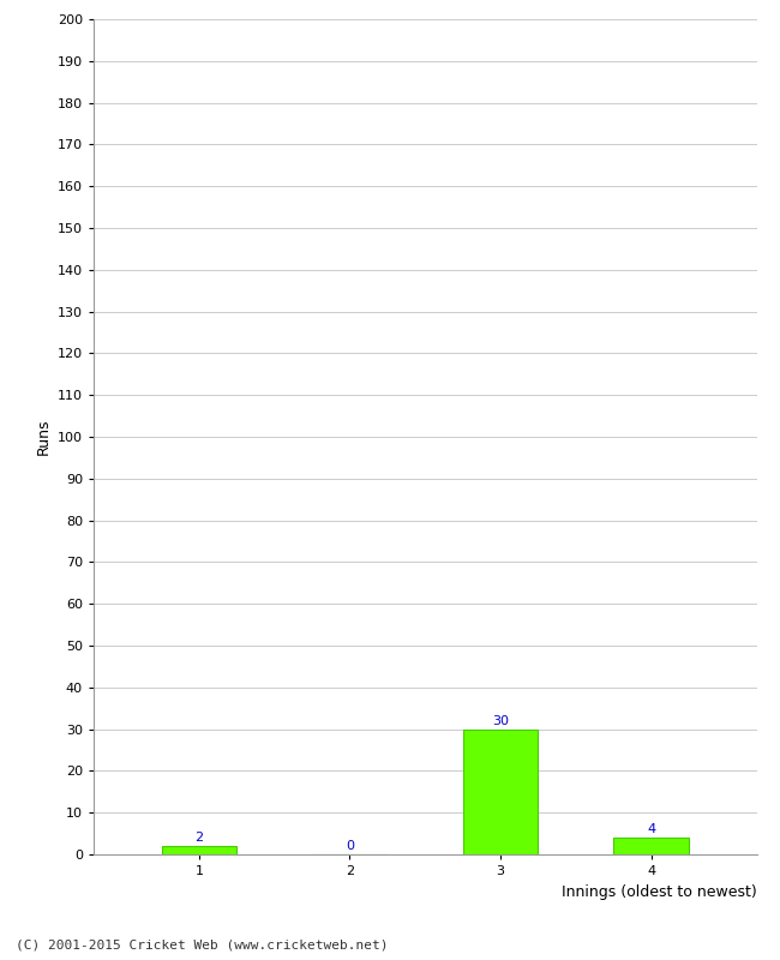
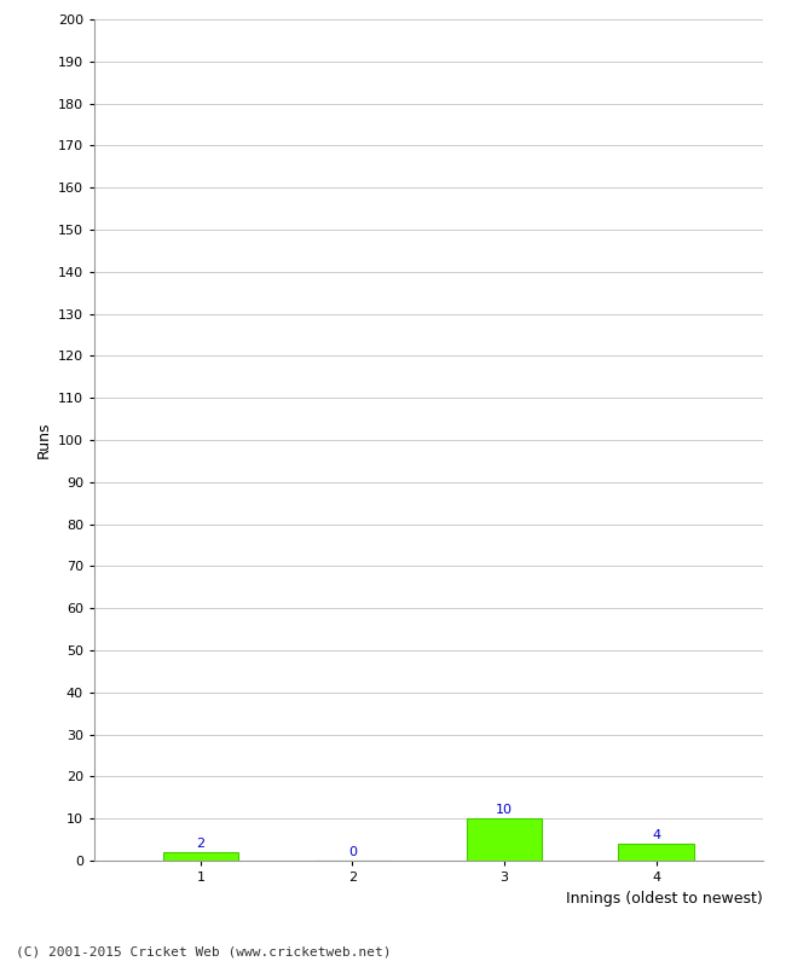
3: 30 -> 10
